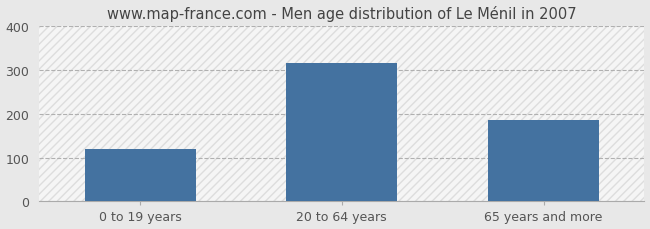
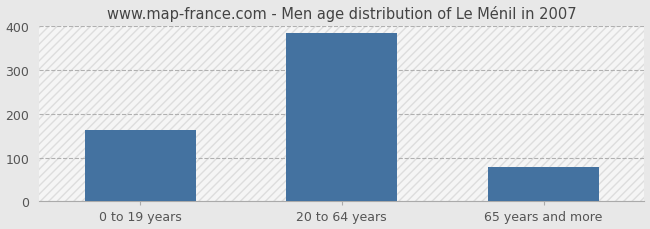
0 to 19 years: 120 -> 163
20 to 64 years: 315 -> 383
65 years and more: 185 -> 78
